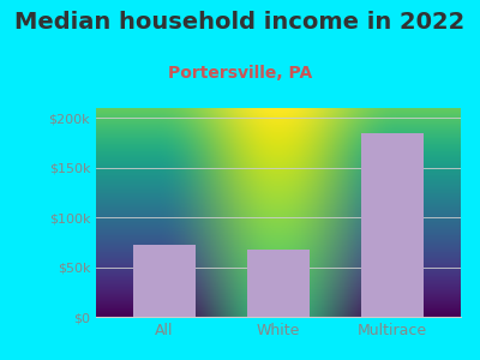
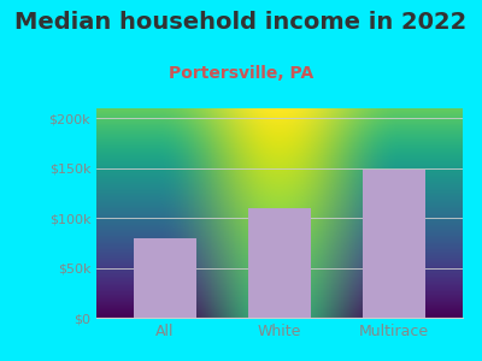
All: $72k -> $80k
White: $68k -> $110k
Multirace: $185k -> $148k
